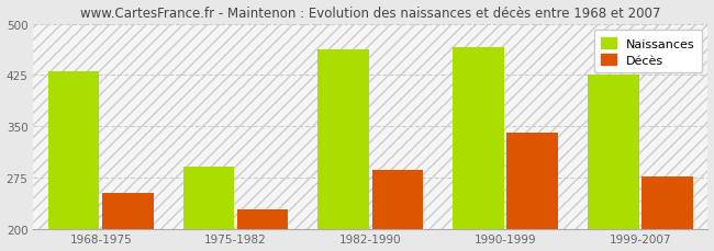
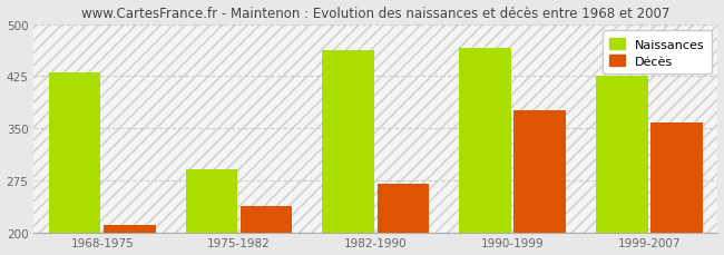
Décès/1968-1975: 252 -> 210
Décès/1975-1982: 228 -> 238
Décès/1982-1990: 286 -> 270
Décès/1990-1999: 340 -> 375
Décès/1999-2007: 276 -> 358
